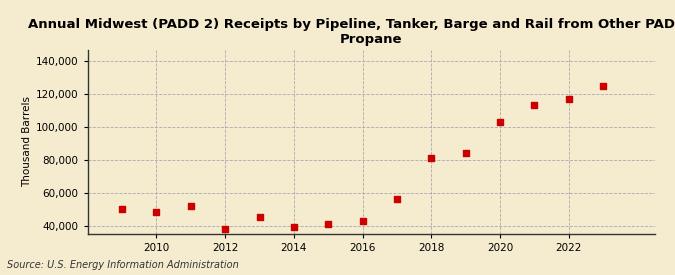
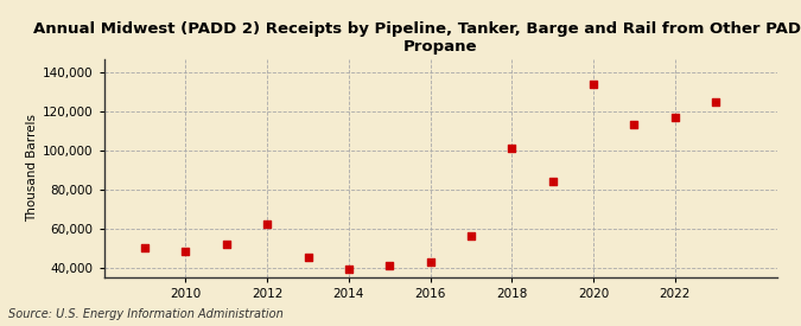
2012: 38,000 -> 62,000
2018: 81,000 -> 101,000
2020: 103,000 -> 134,000
